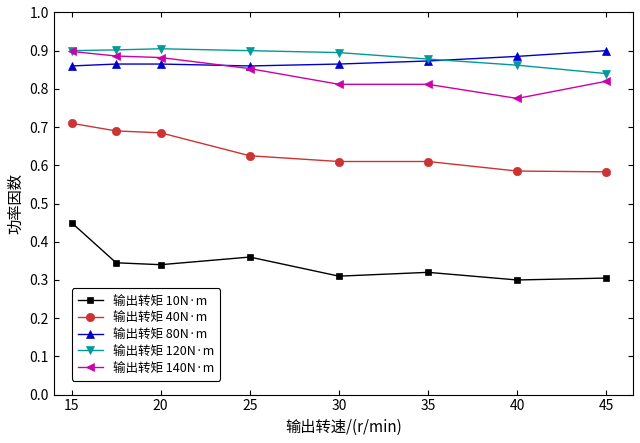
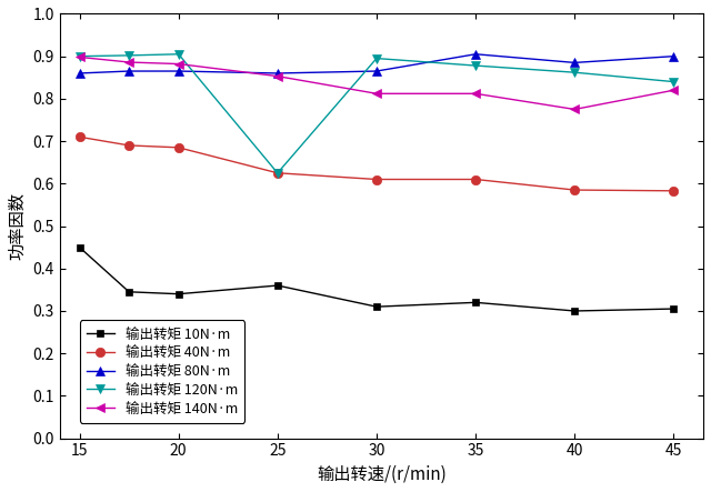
输出转矩 120N·m/25: 0.900 -> 0.625
输出转矩 80N·m/35: 0.873 -> 0.905
